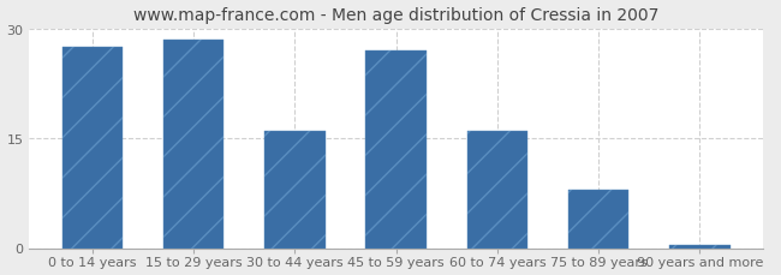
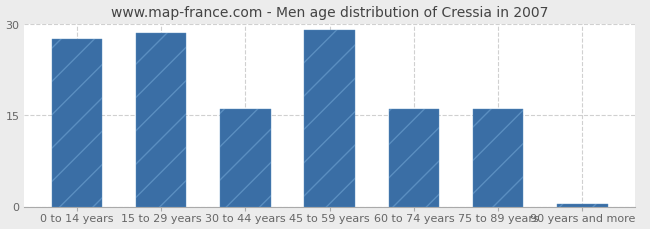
45 to 59 years: 27.0 -> 29.0
75 to 89 years: 8.0 -> 16.0
